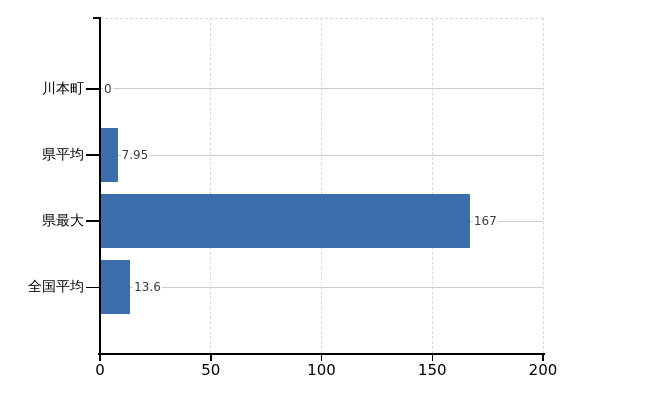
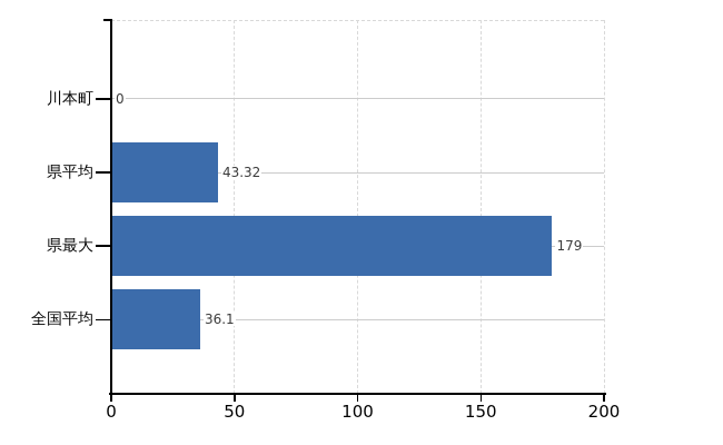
県平均: 7.95 -> 43.32
県最大: 167 -> 179
全国平均: 13.6 -> 36.1
